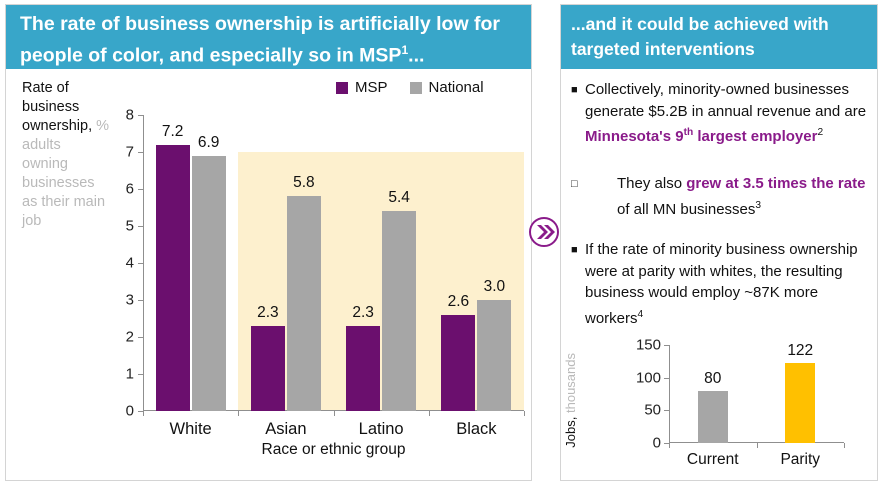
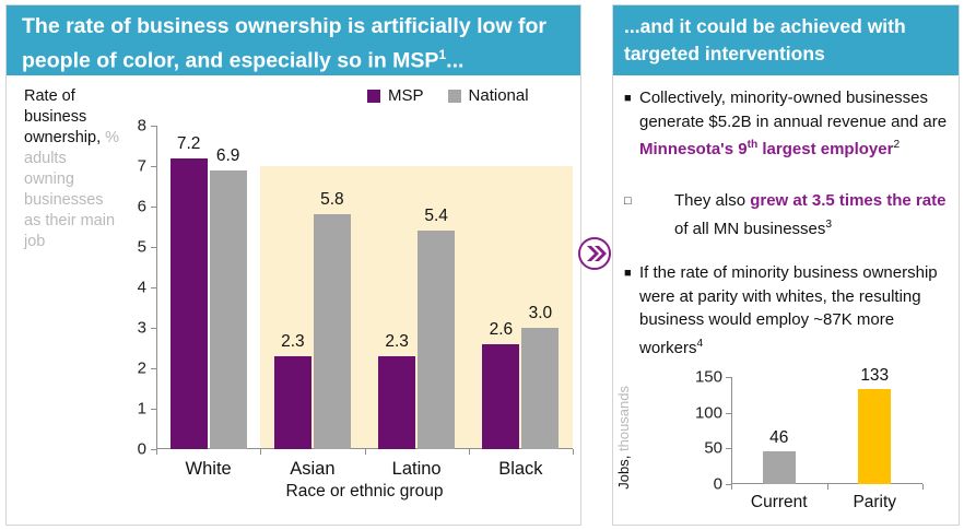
Jobs, thousands/Current: 80 -> 46
Jobs, thousands/Parity: 122 -> 133
